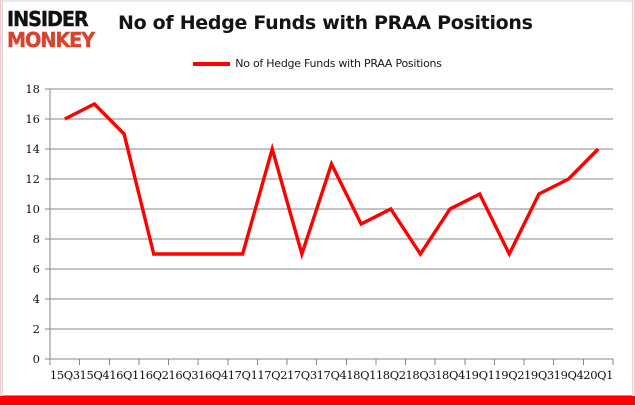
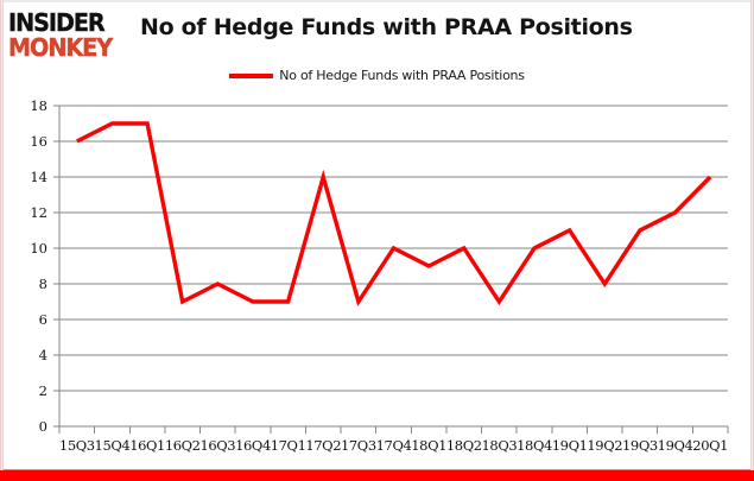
16Q1: 15 -> 17
16Q3: 7 -> 8
17Q4: 13 -> 10
19Q2: 7 -> 8
